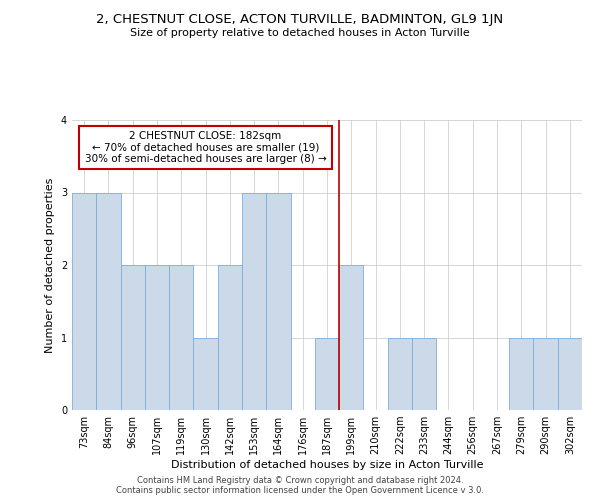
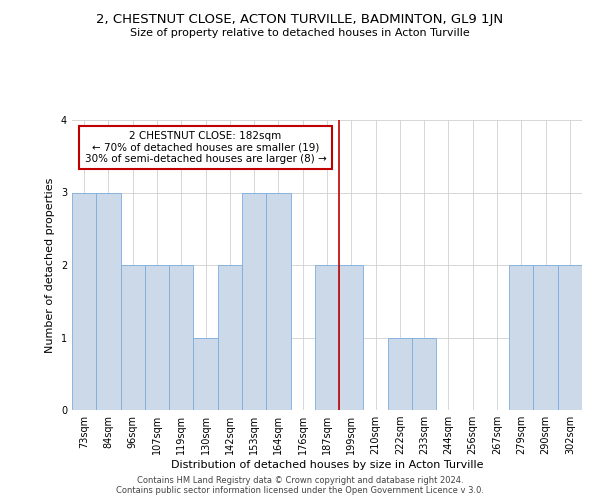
187sqm: 1 -> 2
279sqm: 1 -> 2
290sqm: 1 -> 2
302sqm: 1 -> 2
